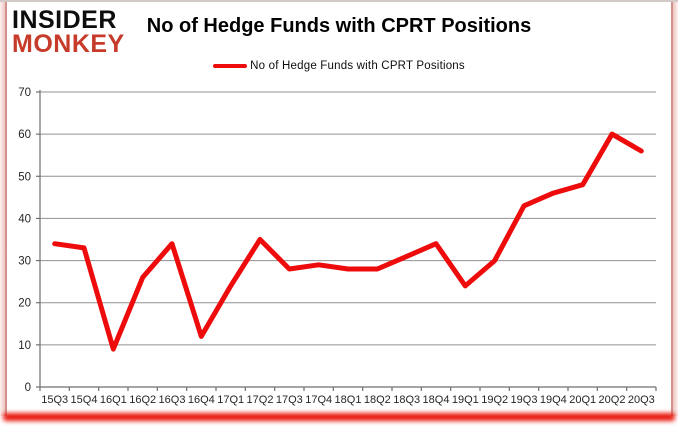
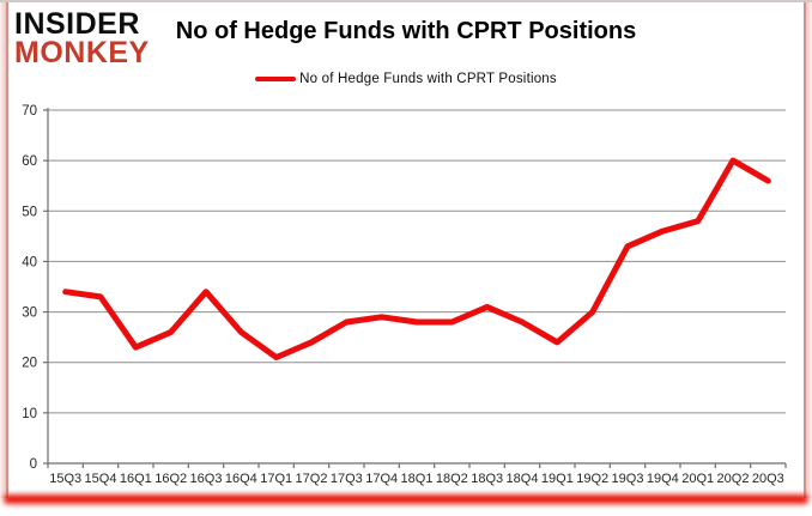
16Q1: 9 -> 23
16Q4: 12 -> 26
17Q1: 24 -> 21
17Q2: 35 -> 24
18Q4: 34 -> 28
